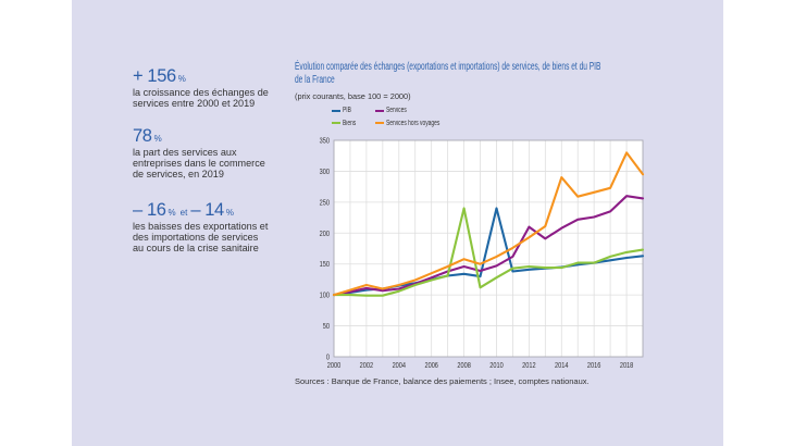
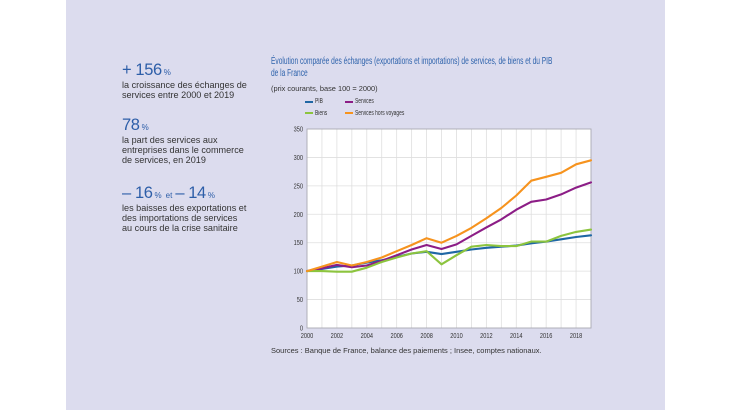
Biens/2008: 240 -> 140
PIB/2010: 240 -> 130
Services/2012: 210 -> 180
Services hors voyages/2014: 290 -> 230
Services/2018: 260 -> 250
Services hors voyages/2018: 330 -> 290
